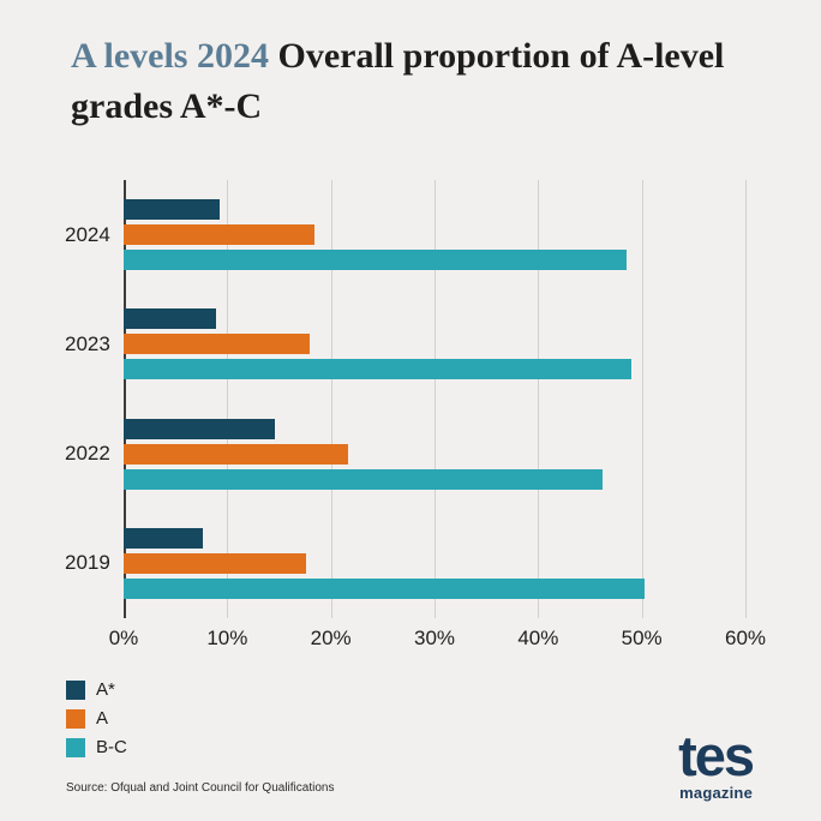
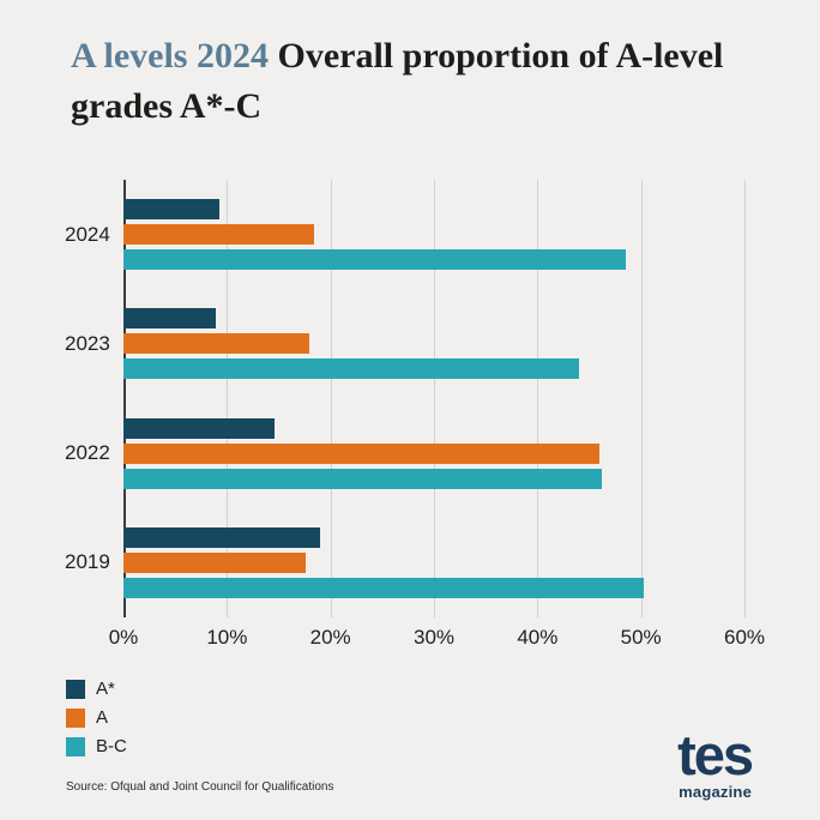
B-C/2023: 49% -> 44%
A/2022: 22% -> 46%
A*/2019: 8% -> 19%
